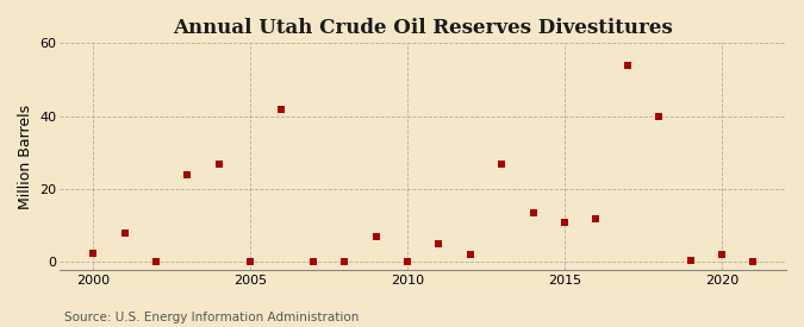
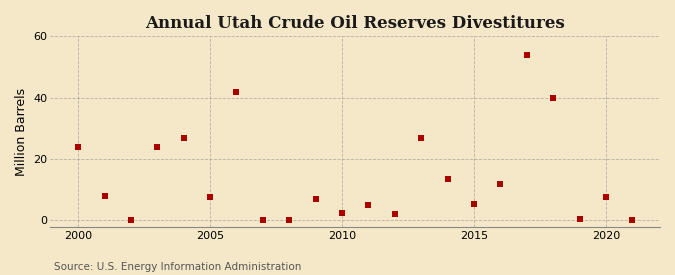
2000: 2.5 -> 24.0
2005: 0.2 -> 7.5
2010: 0.2 -> 2.5
2015: 11.0 -> 5.5
2020: 2.0 -> 7.5
